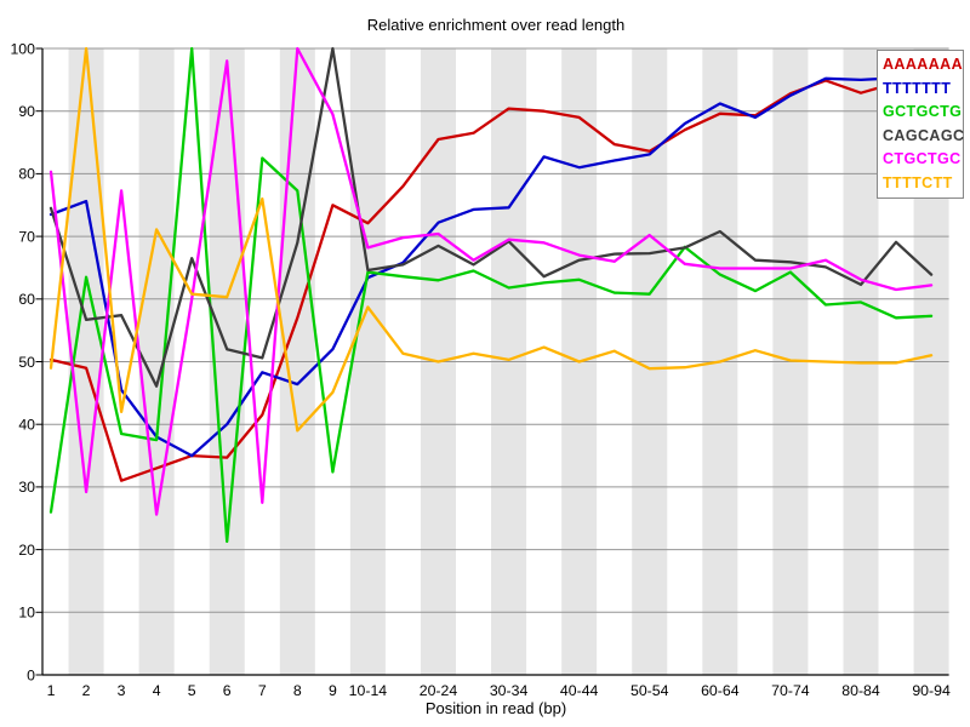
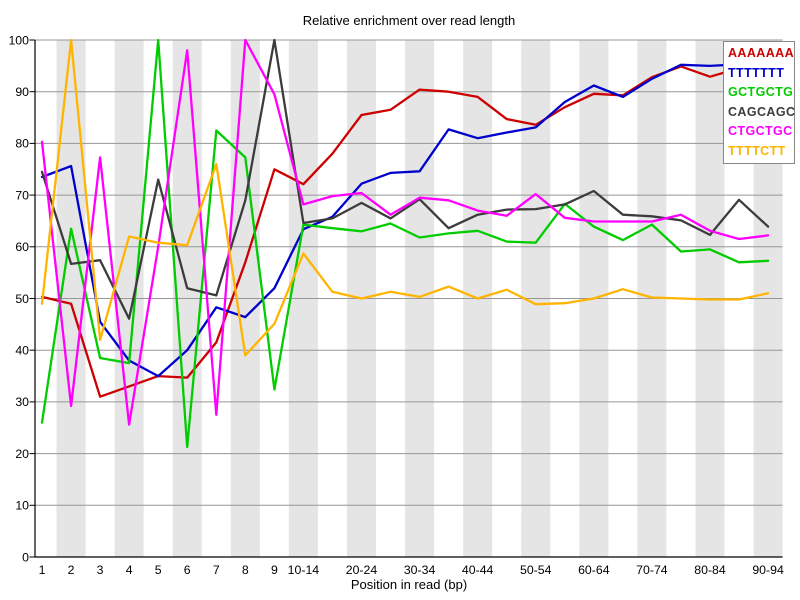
TTTTCTT/4: 71 -> 62
CAGCAGC/5: 66 -> 73
